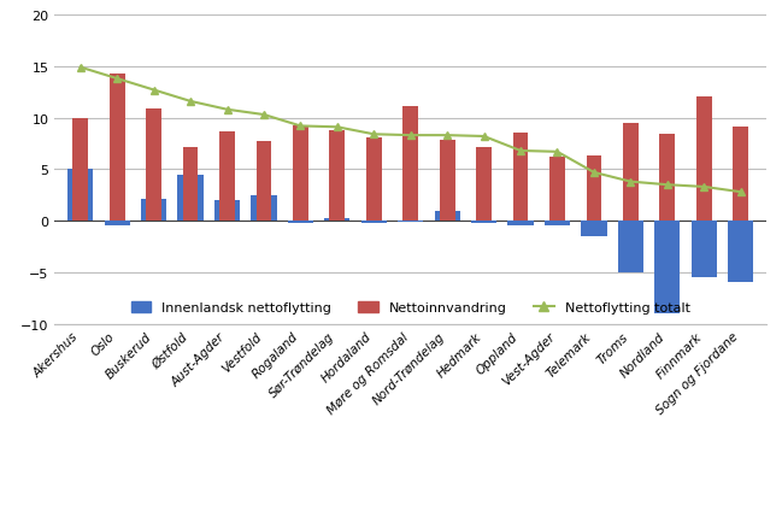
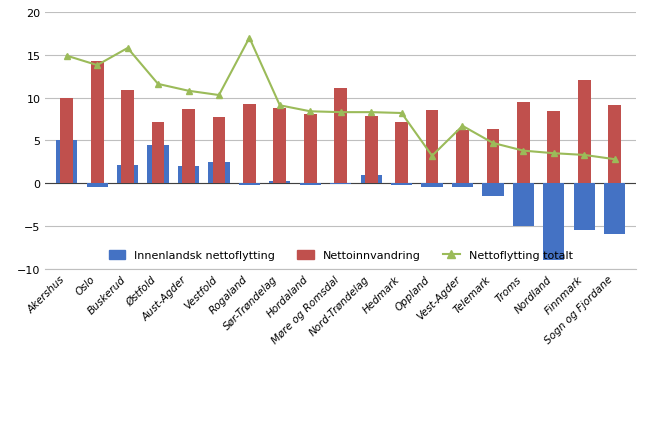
Nettoflytting totalt/Buskerud: 12.7 -> 15.8
Nettoflytting totalt/Rogaland: 9.2 -> 17.0
Nettoflytting totalt/Oppland: 6.8 -> 3.2
